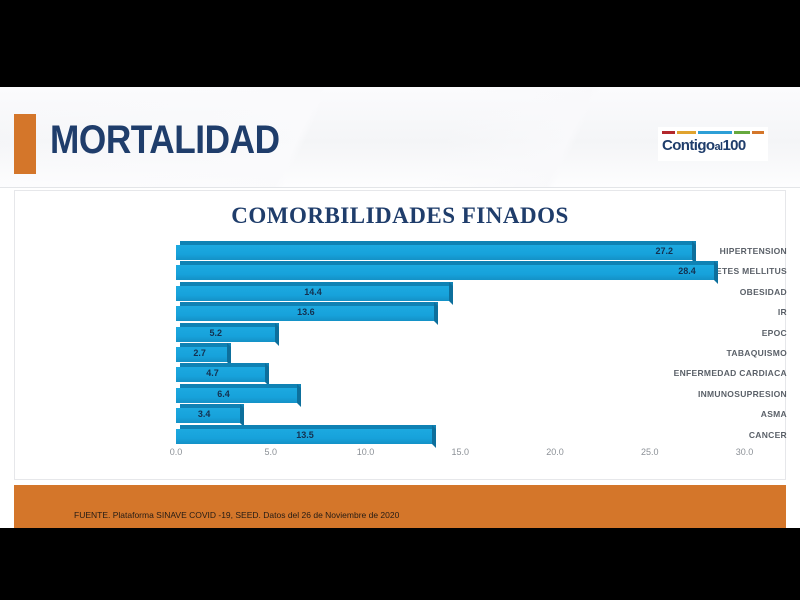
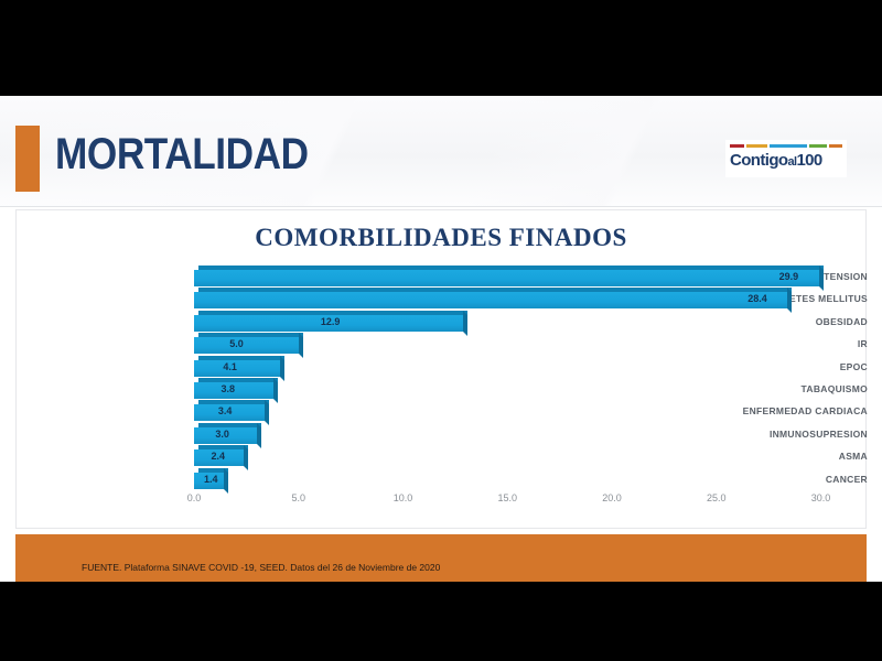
HIPERTENSION: 27.2 -> 29.9
OBESIDAD: 14.4 -> 12.9
IR: 13.6 -> 5.0
EPOC: 5.2 -> 4.1
TABAQUISMO: 2.7 -> 3.8
ENFERMEDAD CARDIACA: 4.7 -> 3.4
INMUNOSUPRESION: 6.4 -> 3.0
ASMA: 3.4 -> 2.4
CANCER: 13.5 -> 1.4
